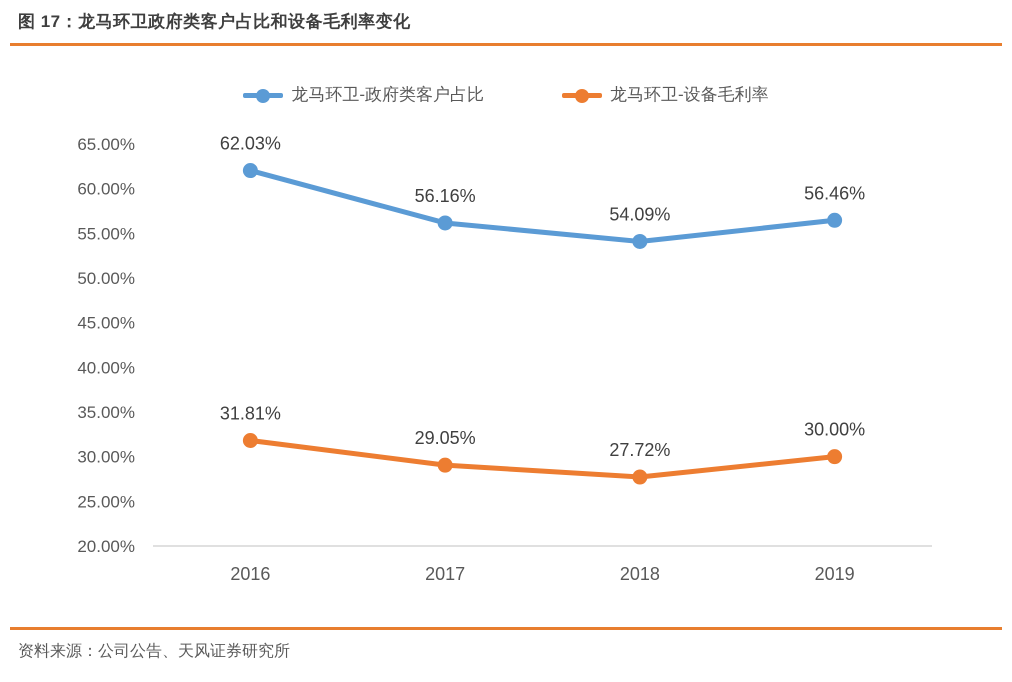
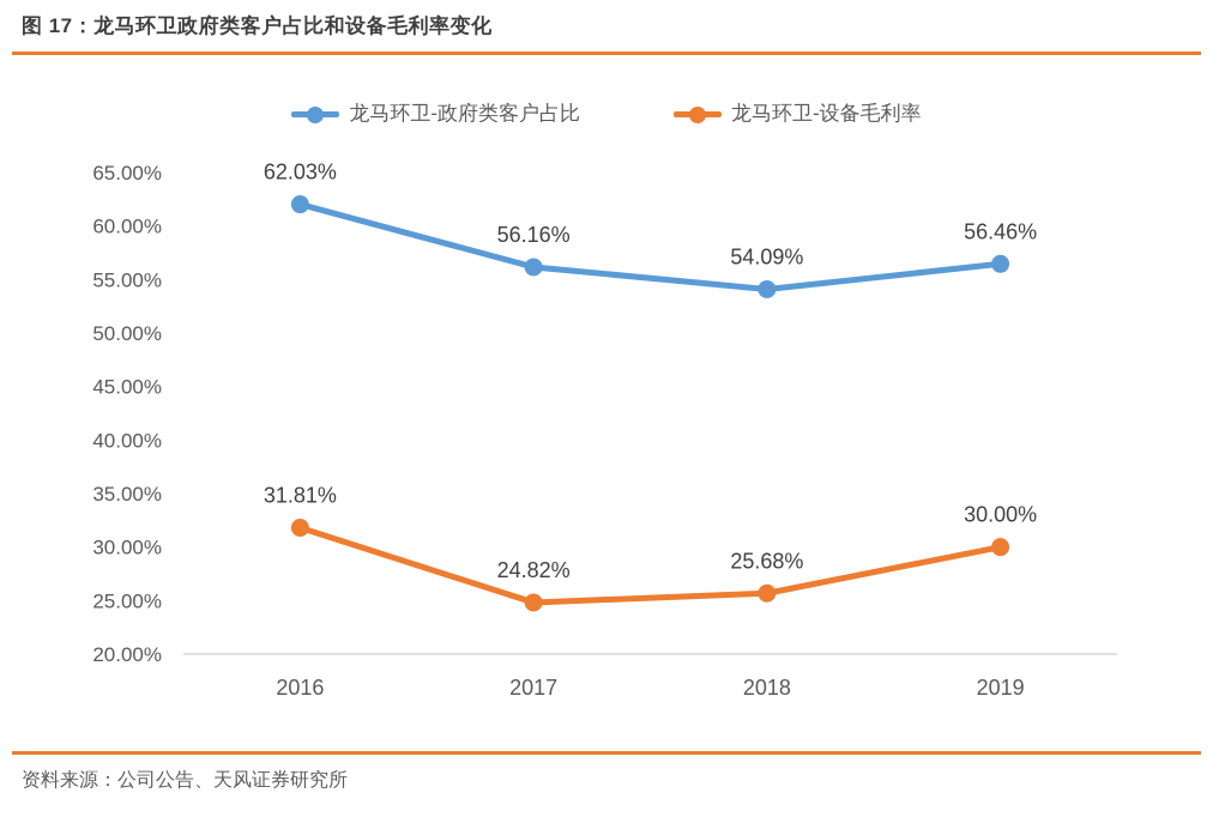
龙马环卫-设备毛利率/2017: 29.05% -> 24.82%
龙马环卫-设备毛利率/2018: 27.72% -> 25.68%
